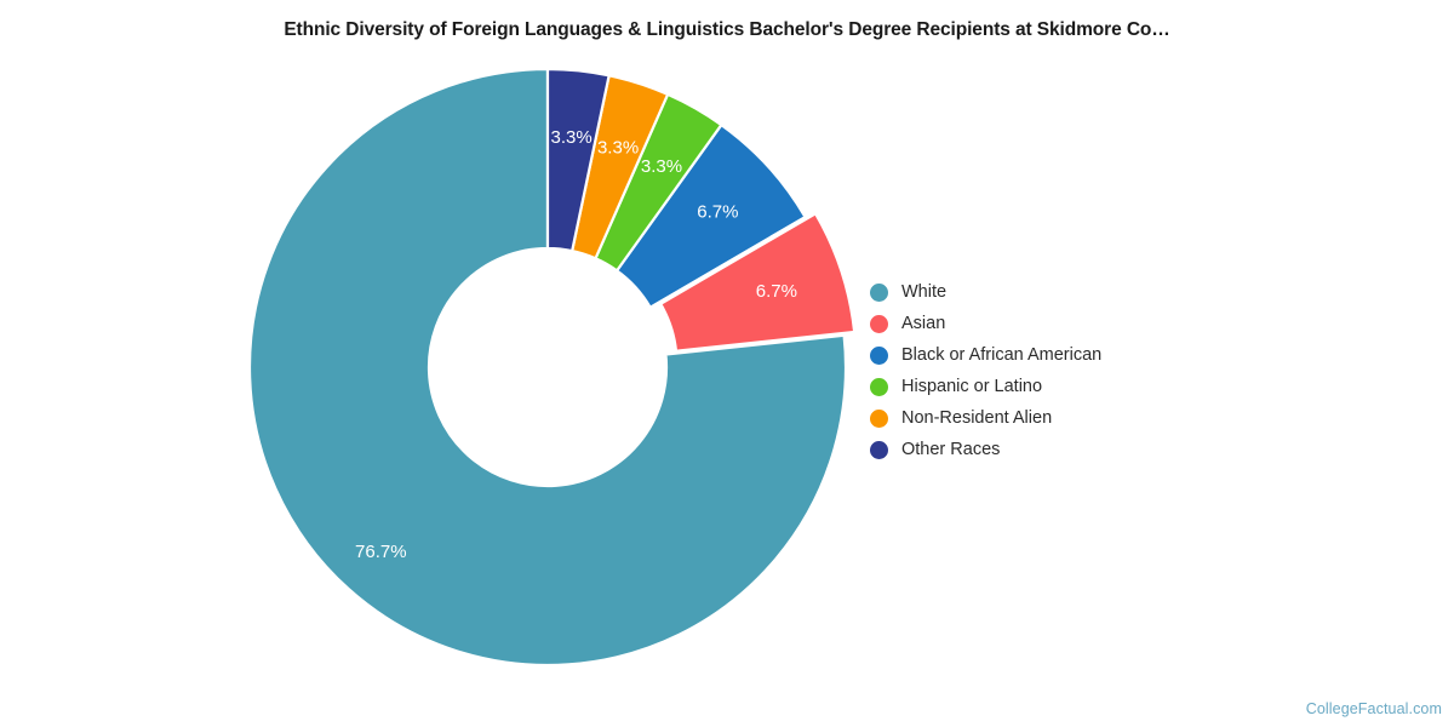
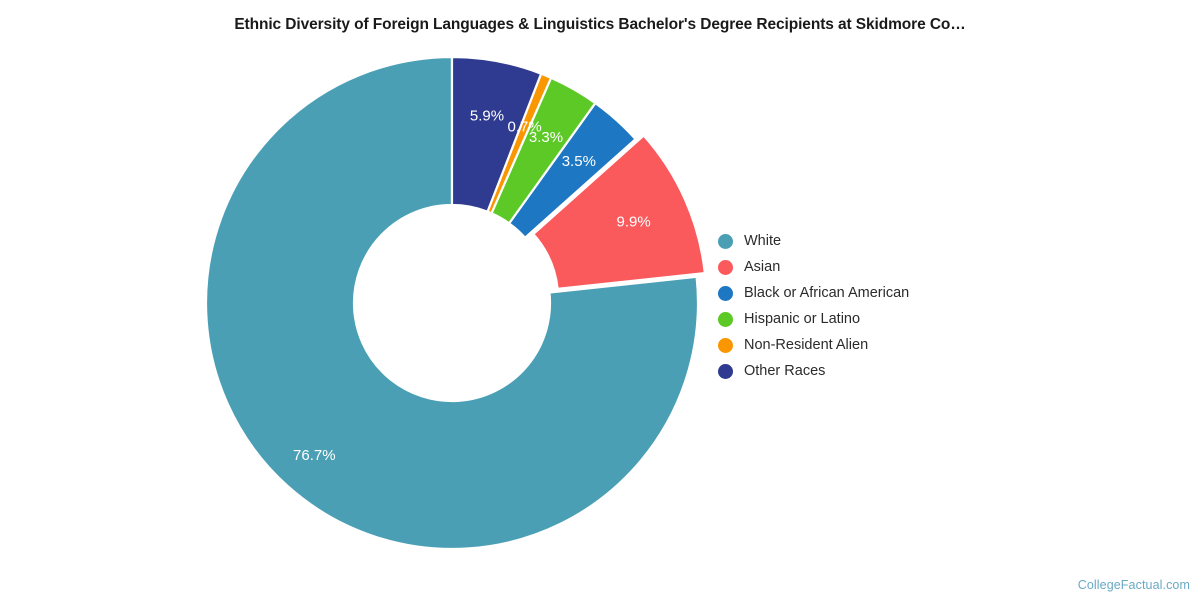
Asian: 6.7% -> 9.9%
Black or African American: 6.7% -> 3.5%
Non-Resident Alien: 3.3% -> 0.7%
Other Races: 3.3% -> 5.9%
